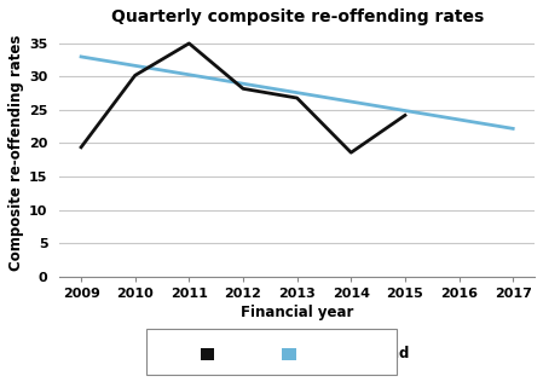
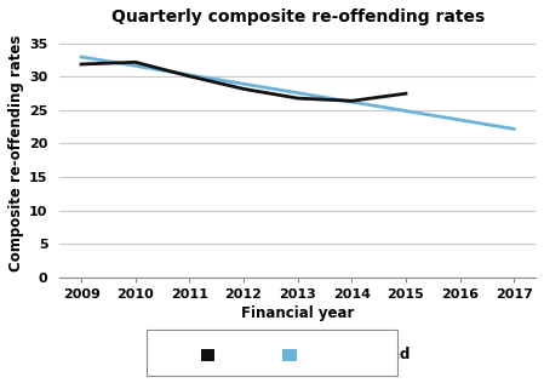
2009: 19.4 -> 31.9
2010: 30.2 -> 32.2
2011: 35.0 -> 30.1
2014: 18.6 -> 26.4
2015: 24.2 -> 27.5
